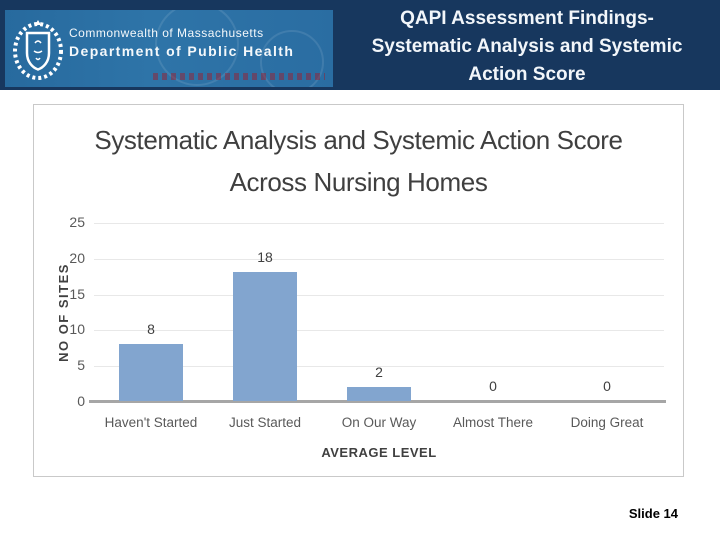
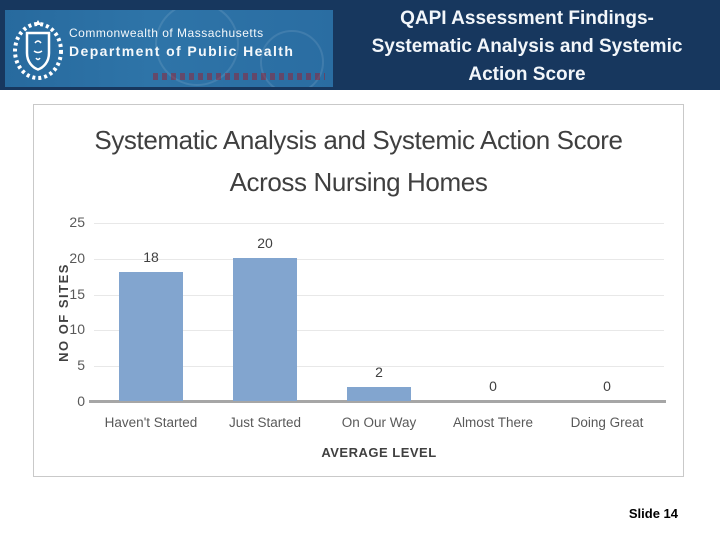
Haven't Started: 8 -> 18
Just Started: 18 -> 20
